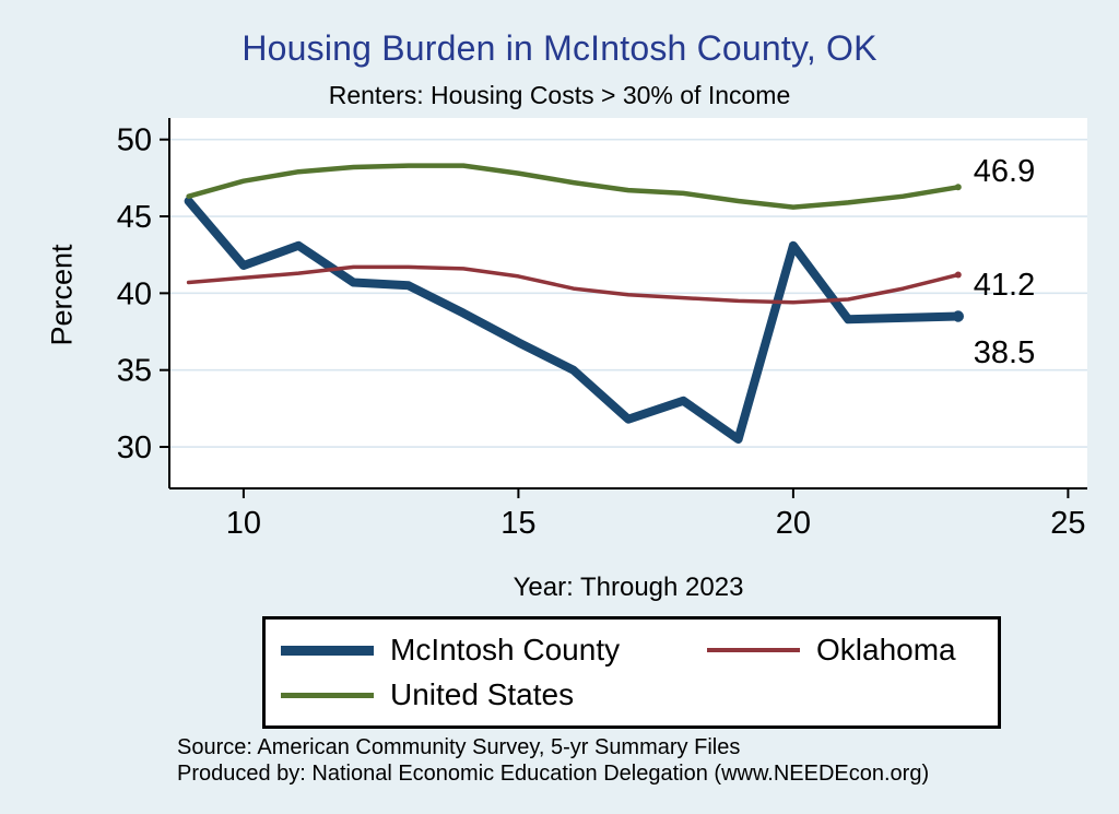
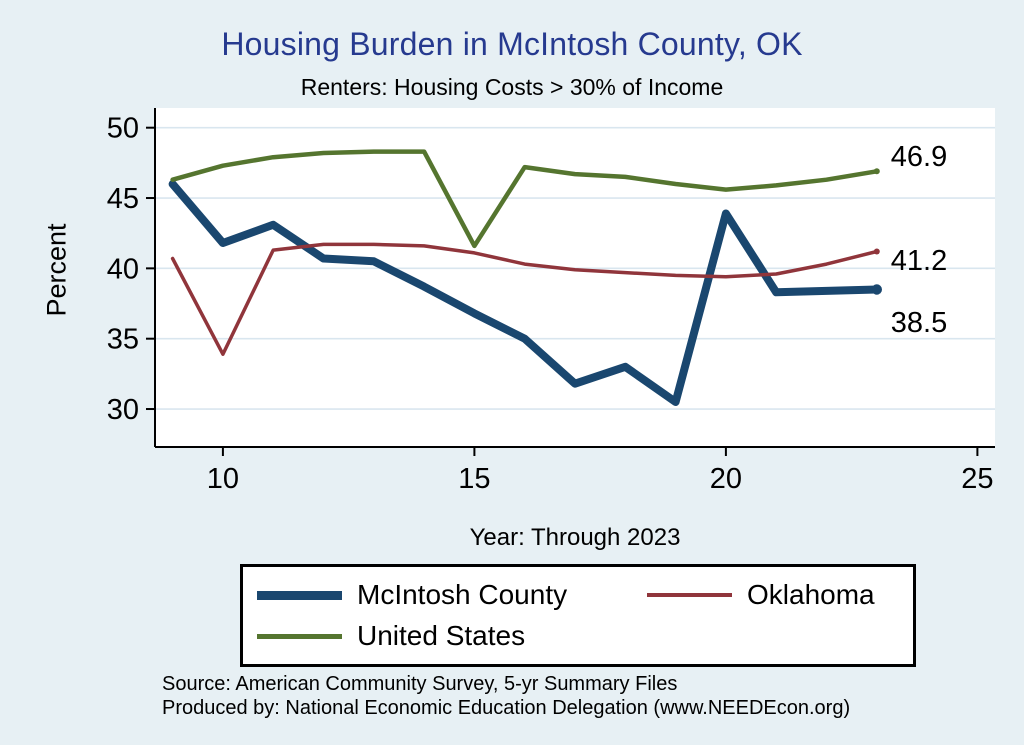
Oklahoma/10: 41.0 -> 33.9
United States/15: 47.8 -> 41.6
McIntosh County/20: 43.1 -> 43.9
